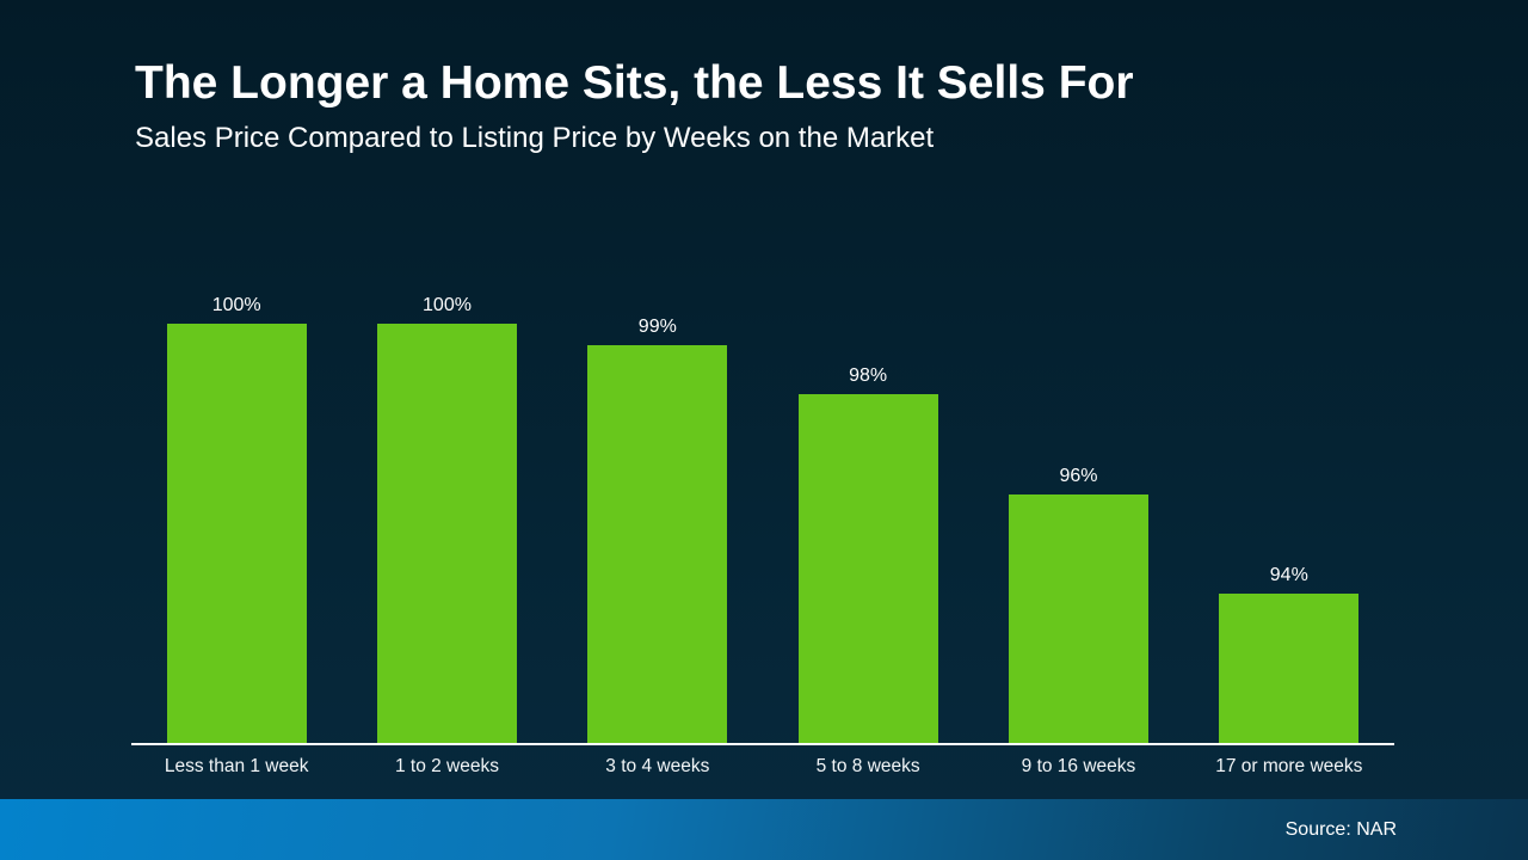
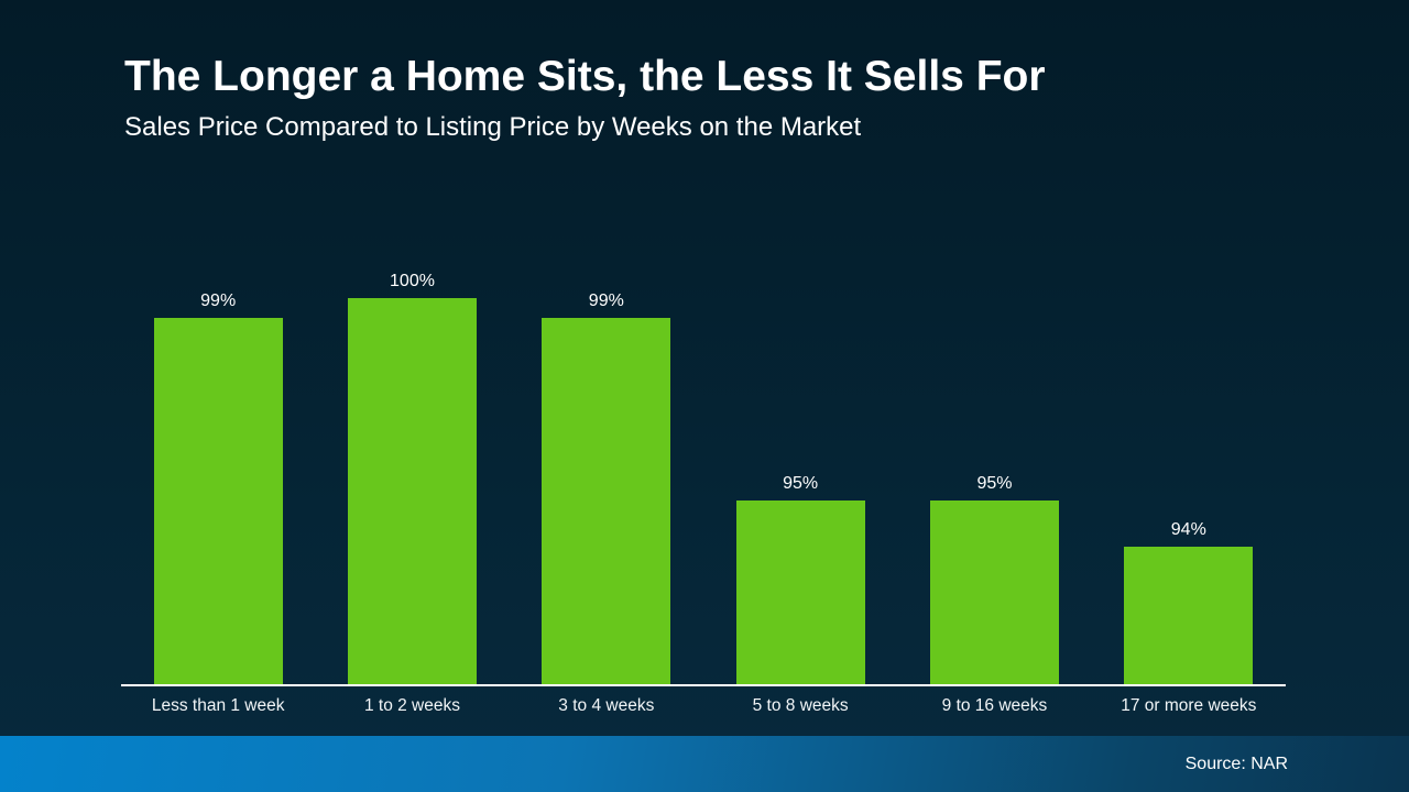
Less than 1 week: 100% -> 99%
5 to 8 weeks: 98% -> 95%
9 to 16 weeks: 96% -> 95%
